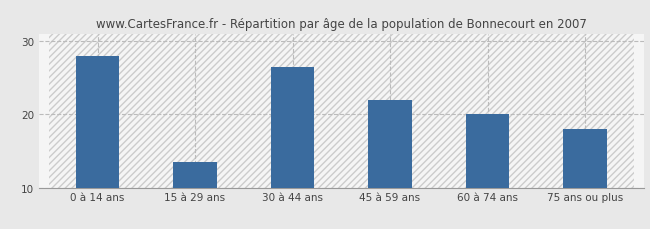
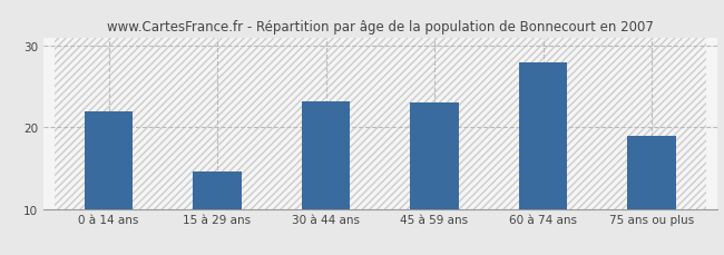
0 à 14 ans: 28.0 -> 22.0
15 à 29 ans: 13.5 -> 14.6
30 à 44 ans: 26.5 -> 23.2
45 à 59 ans: 22.0 -> 23.0
60 à 74 ans: 20.0 -> 28.0
75 ans ou plus: 18.0 -> 19.0
